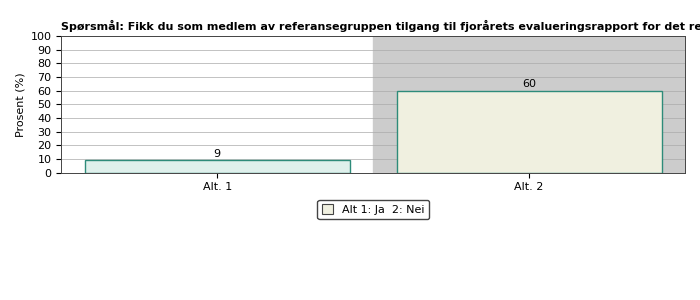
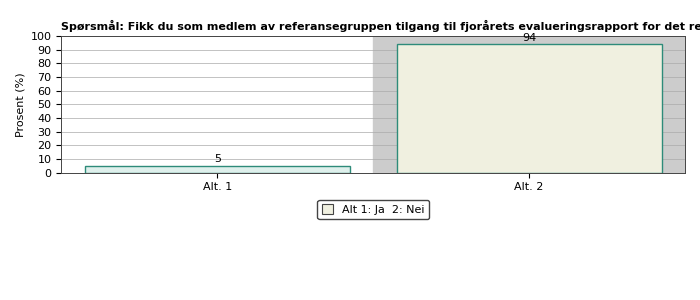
Alt. 1: 9 -> 5
Alt. 2: 60 -> 94
